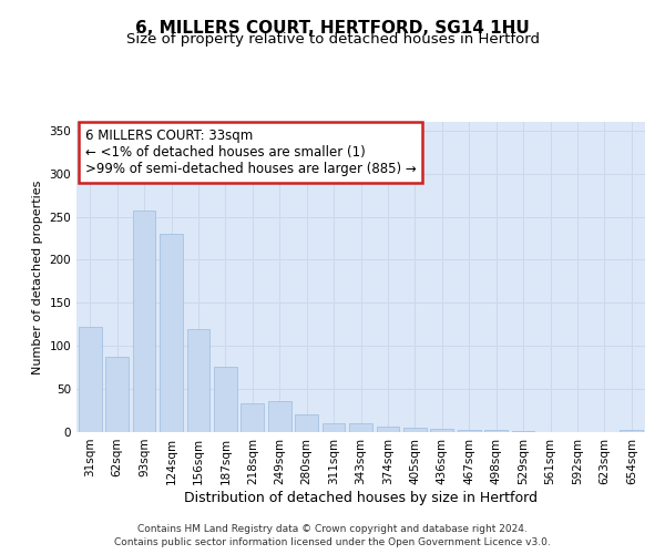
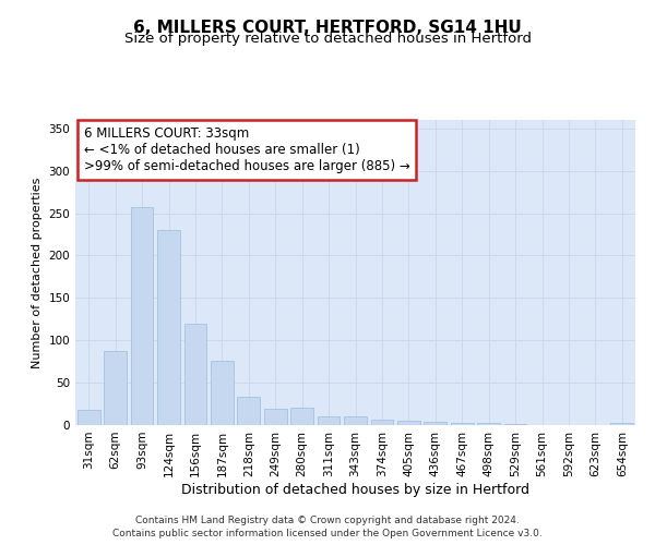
31sqm: 122 -> 18
249sqm: 36 -> 19
